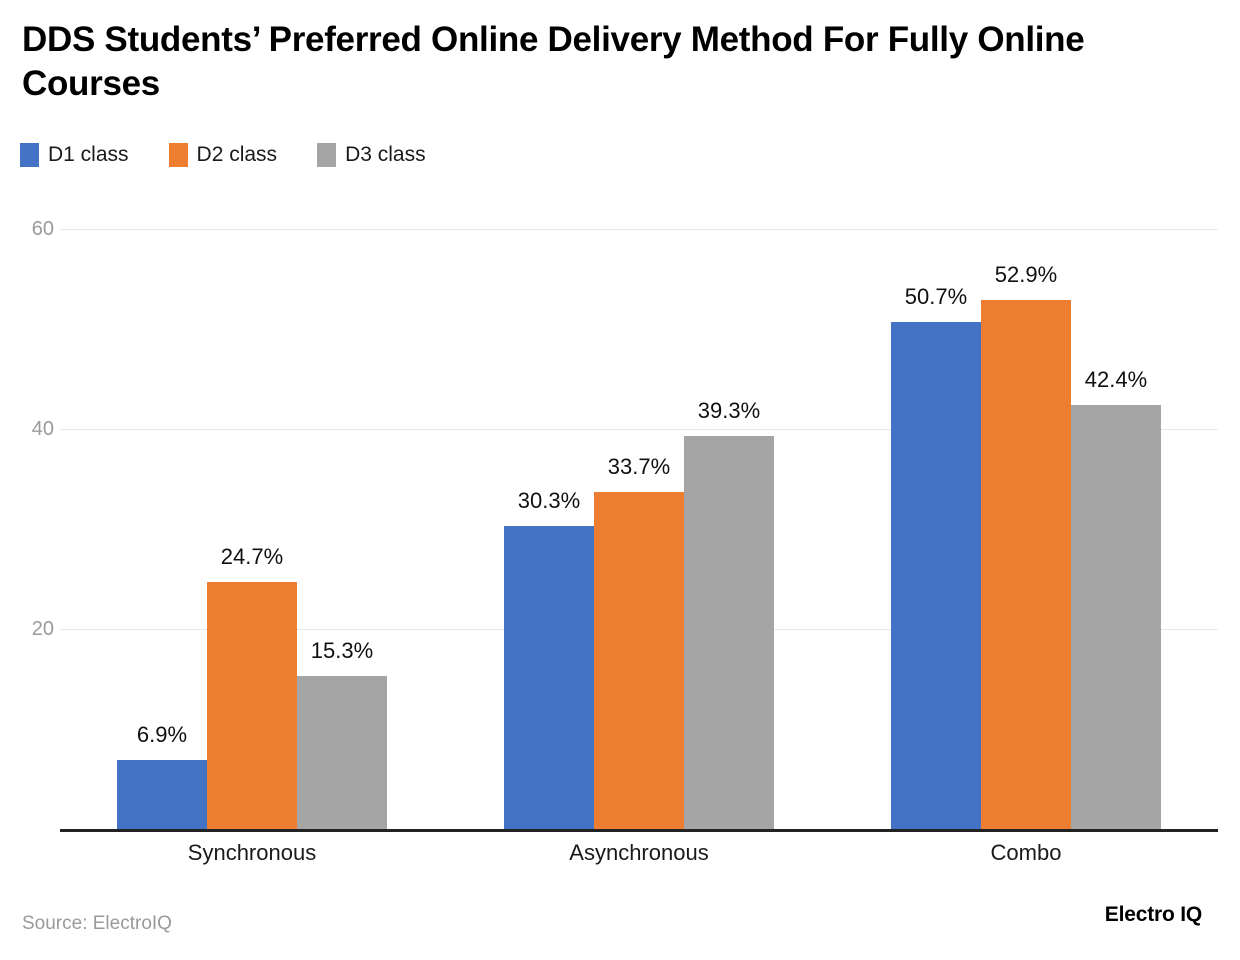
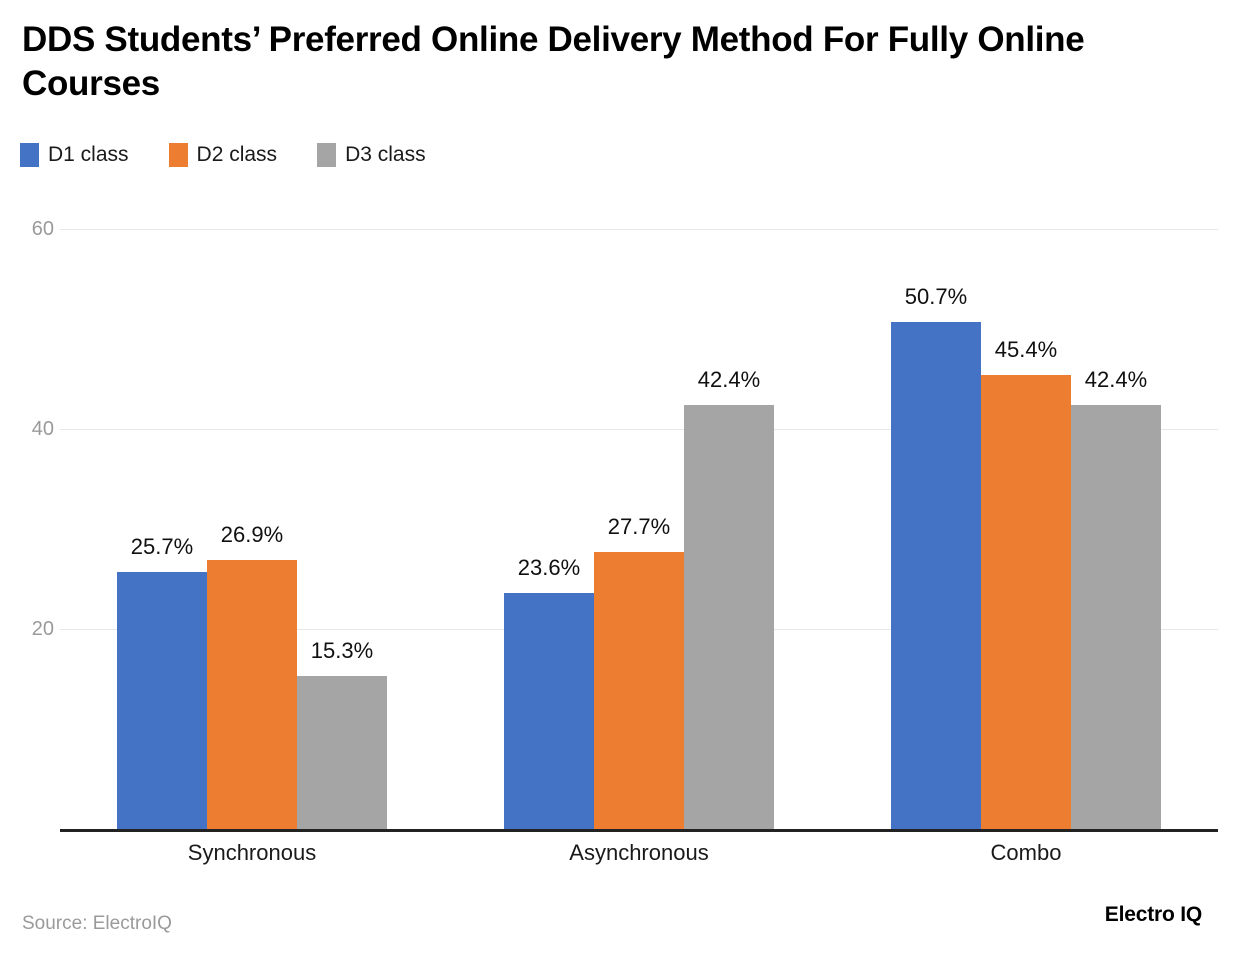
D1 class/Synchronous: 6.9% -> 25.7%
D2 class/Synchronous: 24.7% -> 26.9%
D1 class/Asynchronous: 30.3% -> 23.6%
D2 class/Asynchronous: 33.7% -> 27.7%
D3 class/Asynchronous: 39.3% -> 42.4%
D2 class/Combo: 52.9% -> 45.4%
